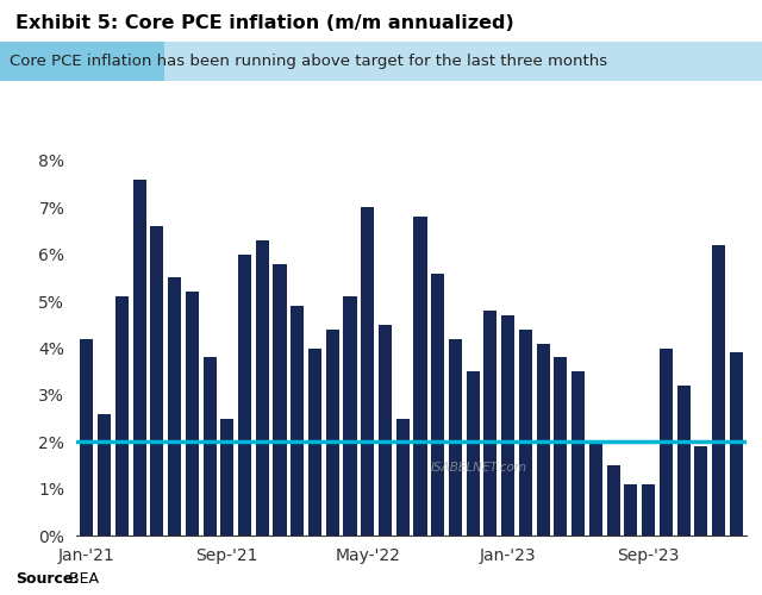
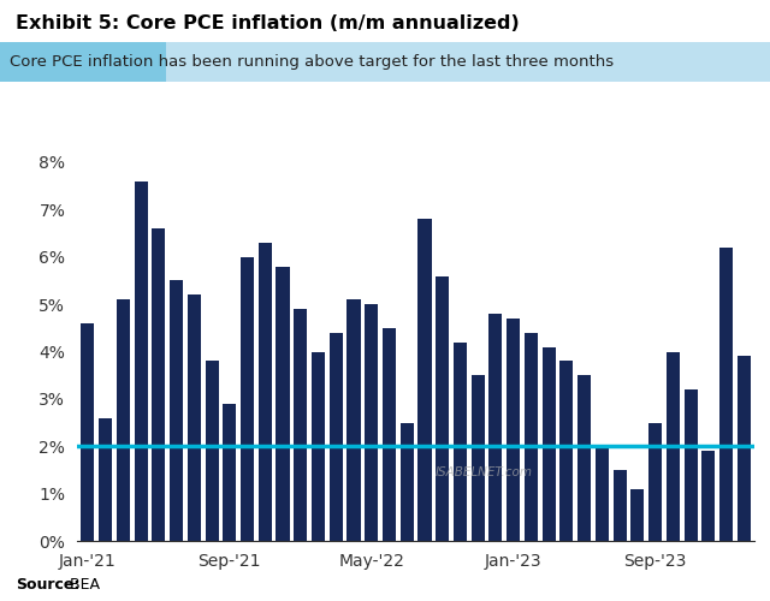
Jan-'21: 4.2% -> 4.6%
Sep-'21: 2.5% -> 2.9%
May-'22: 7.0% -> 5.0%
Sep-'23: 1.1% -> 2.5%
